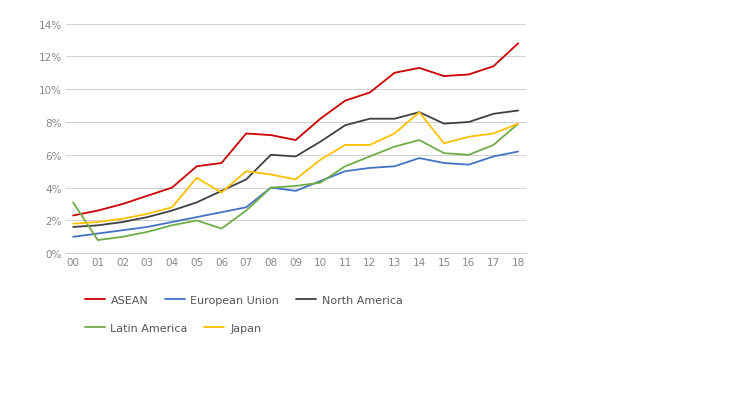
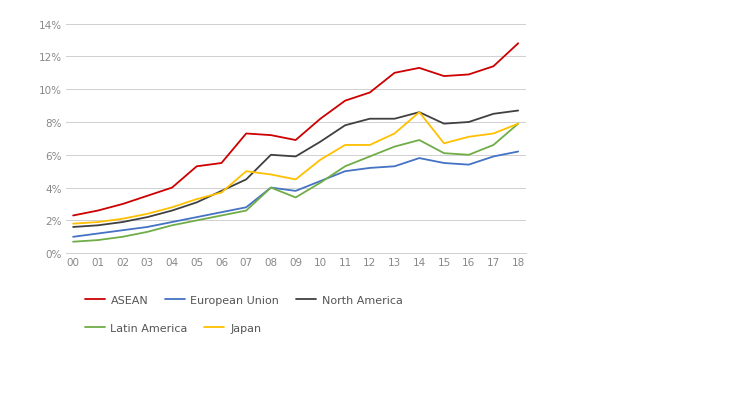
Latin America/00: 3.1% -> 0.7%
Japan/05: 4.6% -> 3.3%
Latin America/06: 1.5% -> 2.3%
Latin America/09: 4.1% -> 3.4%
